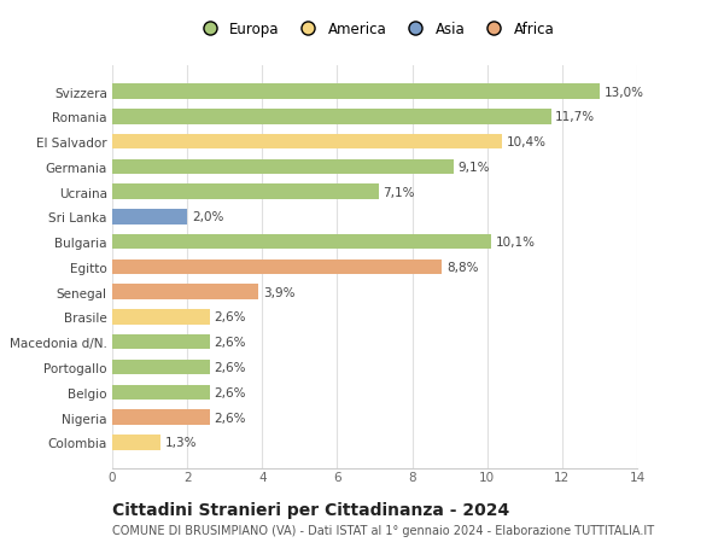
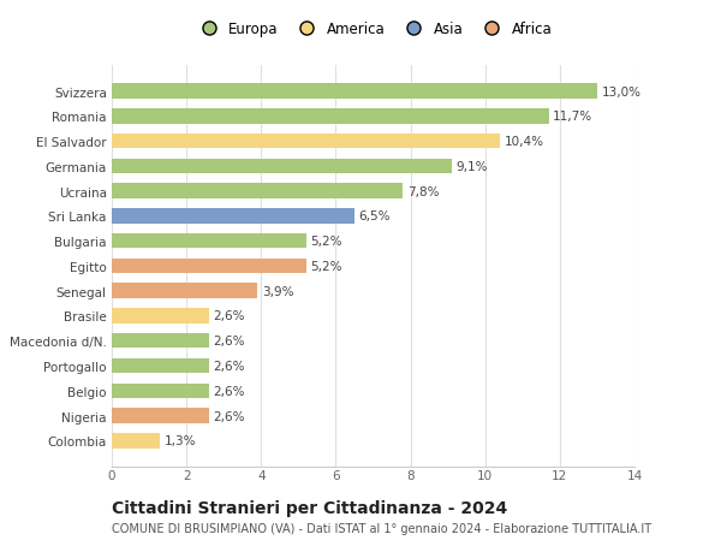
Ucraina: 7,1% -> 7,8%
Sri Lanka: 2,0% -> 6,5%
Bulgaria: 10,1% -> 5,2%
Egitto: 8,8% -> 5,2%
